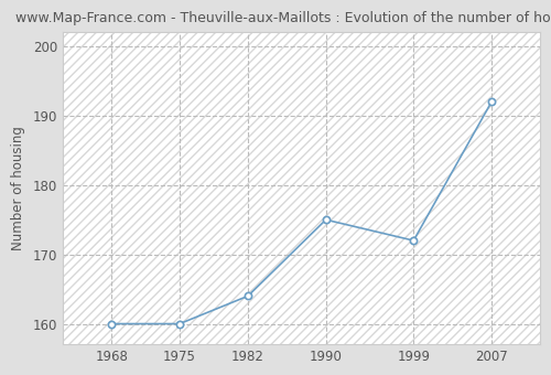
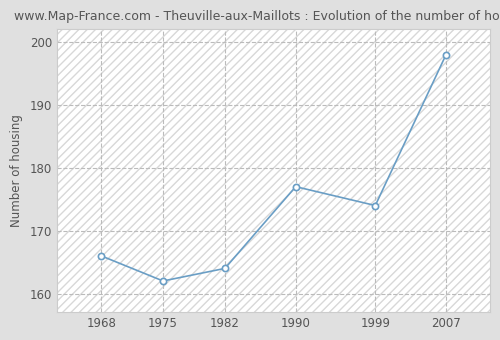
1968: 160 -> 166
1975: 160 -> 162
1990: 175 -> 177
1999: 172 -> 174
2007: 192 -> 198
